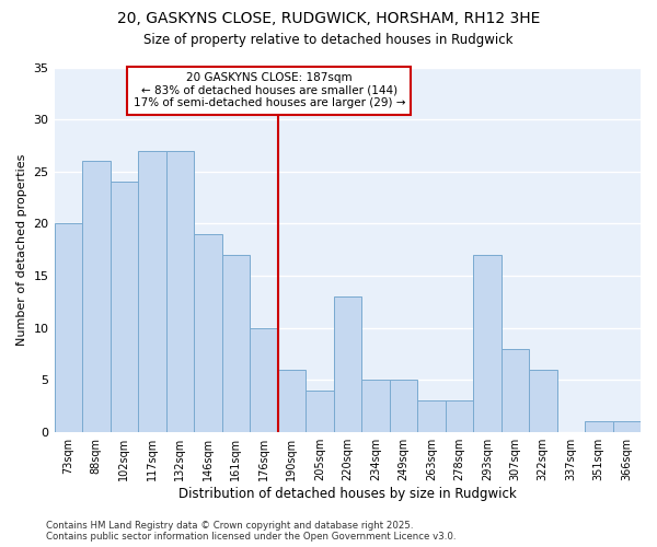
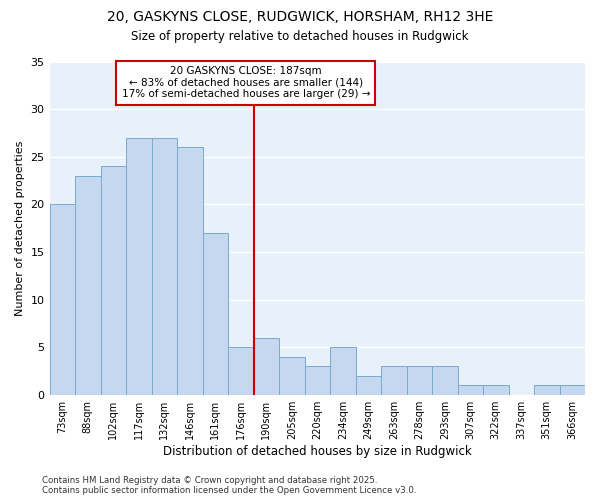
88sqm: 26 -> 23
146sqm: 19 -> 26
176sqm: 10 -> 5
220sqm: 13 -> 3
249sqm: 5 -> 2
293sqm: 17 -> 3
307sqm: 8 -> 1
322sqm: 6 -> 1
